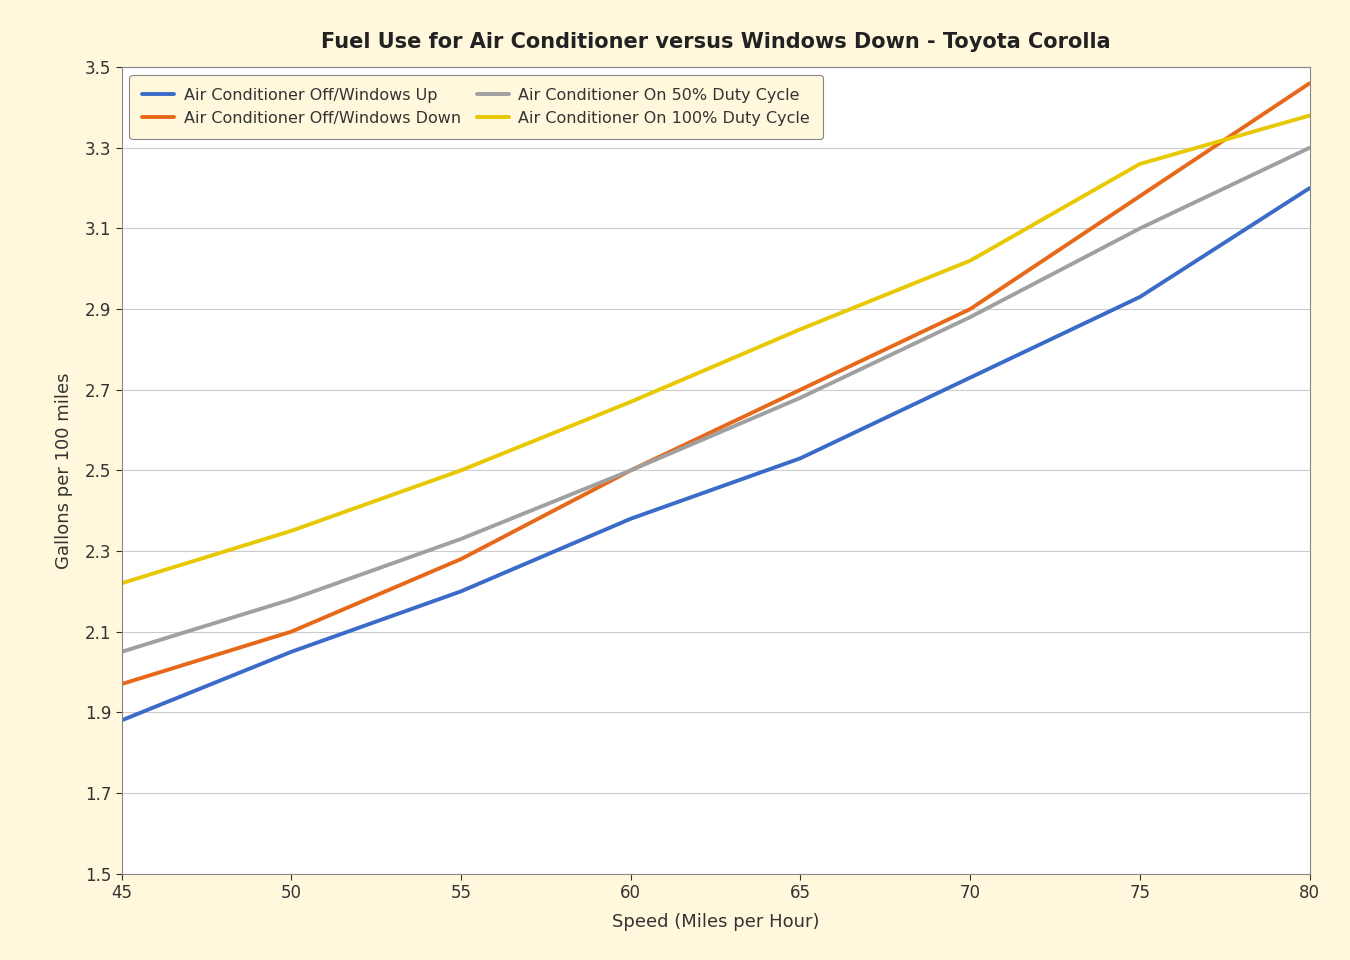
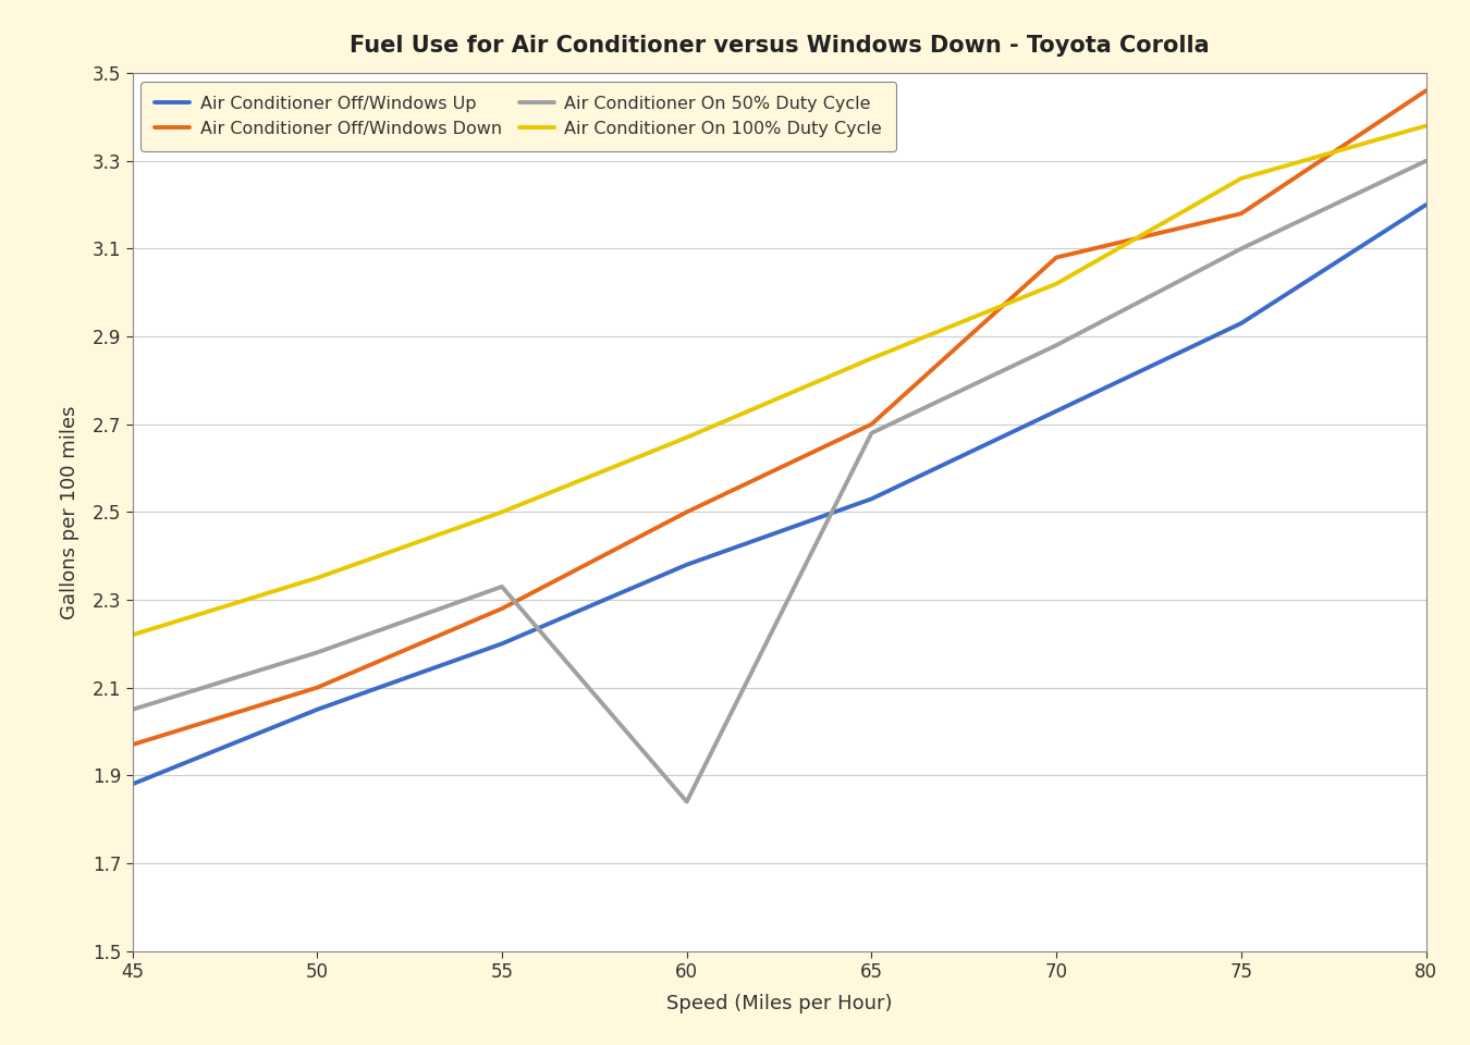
Air Conditioner On 50% Duty Cycle/60: 2.50 -> 1.84
Air Conditioner Off/Windows Down/70: 2.90 -> 3.08
